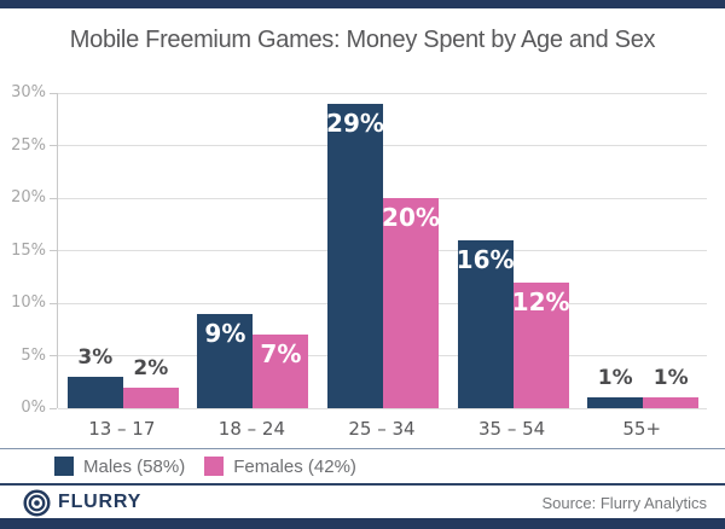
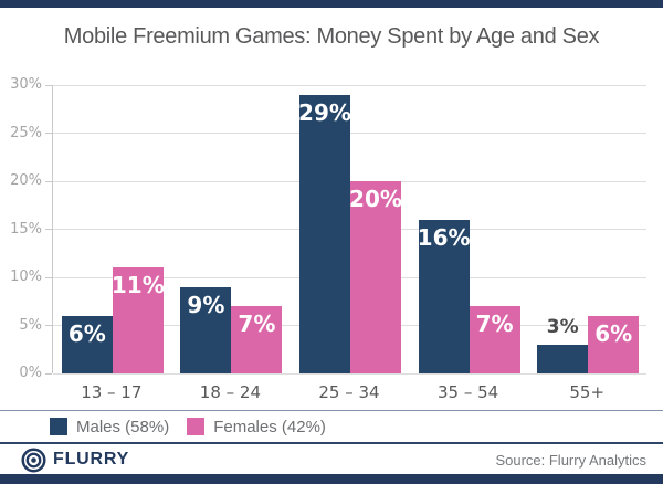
Males (58%)/13 – 17: 3% -> 6%
Females (42%)/13 – 17: 2% -> 11%
Females (42%)/35 – 54: 12% -> 7%
Males (58%)/55+: 1% -> 3%
Females (42%)/55+: 1% -> 6%
